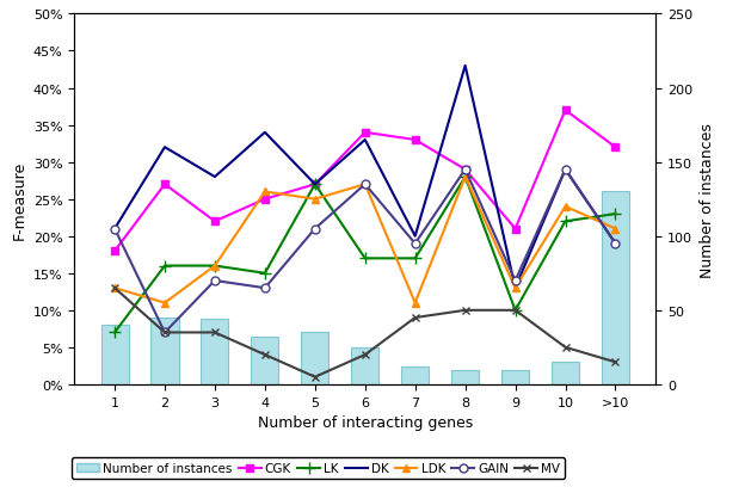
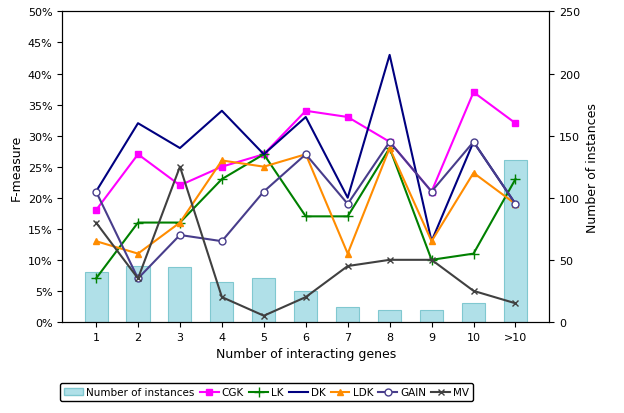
MV/1: 13% -> 16%
MV/3: 7% -> 25%
LK/4: 15% -> 23%
GAIN/9: 14% -> 21%
LK/10: 22% -> 11%
LDK/>10: 21% -> 19%
